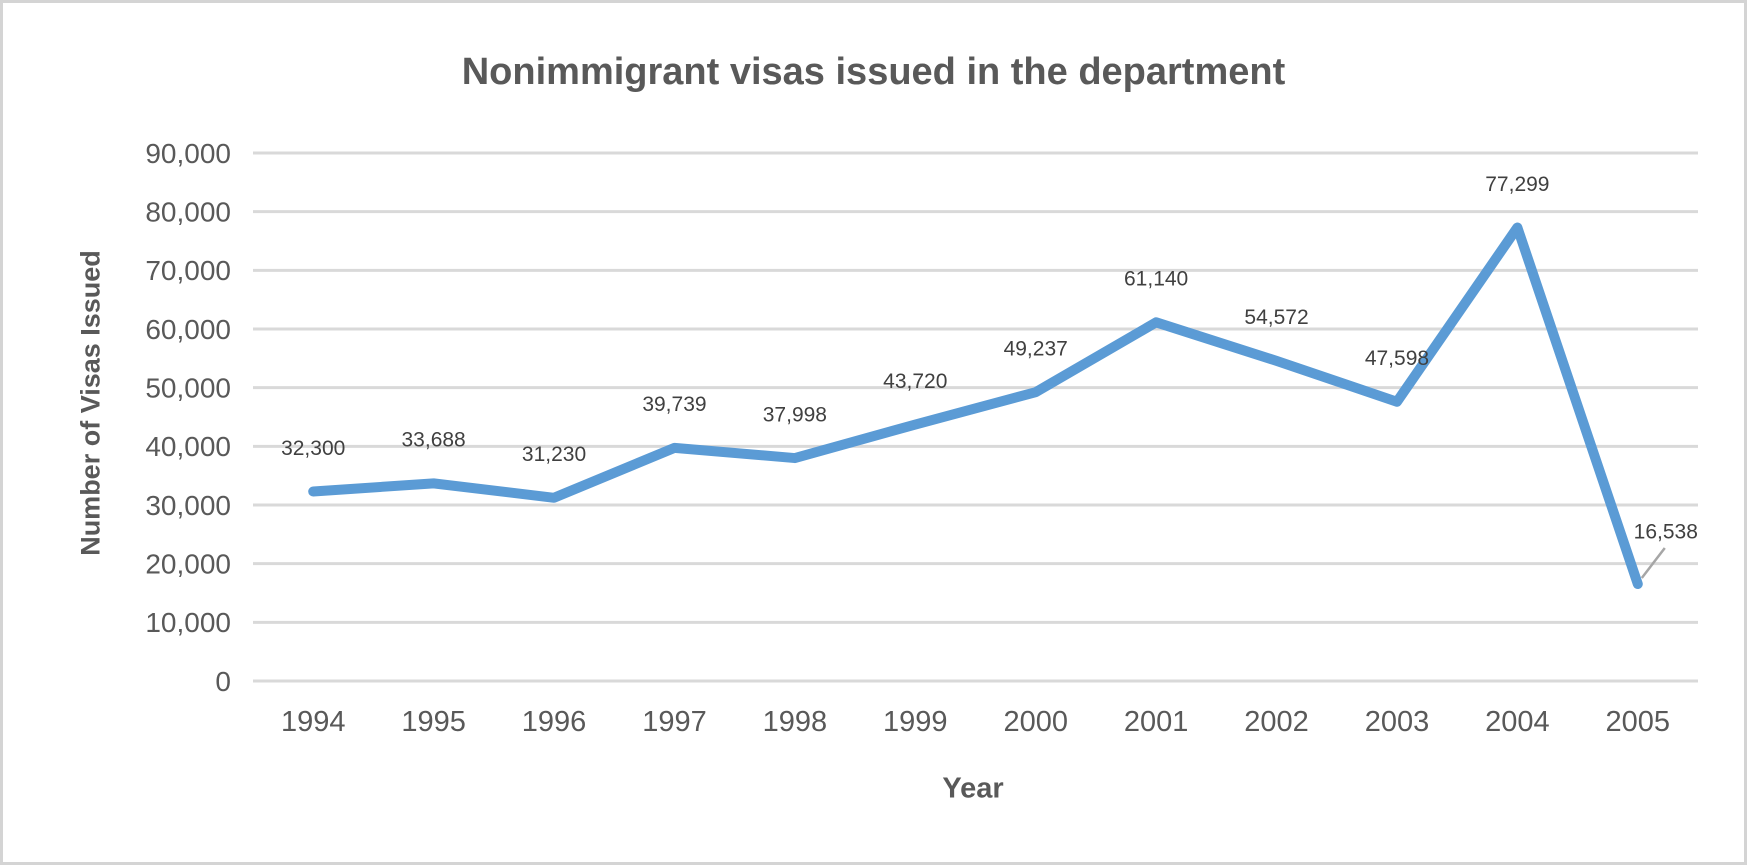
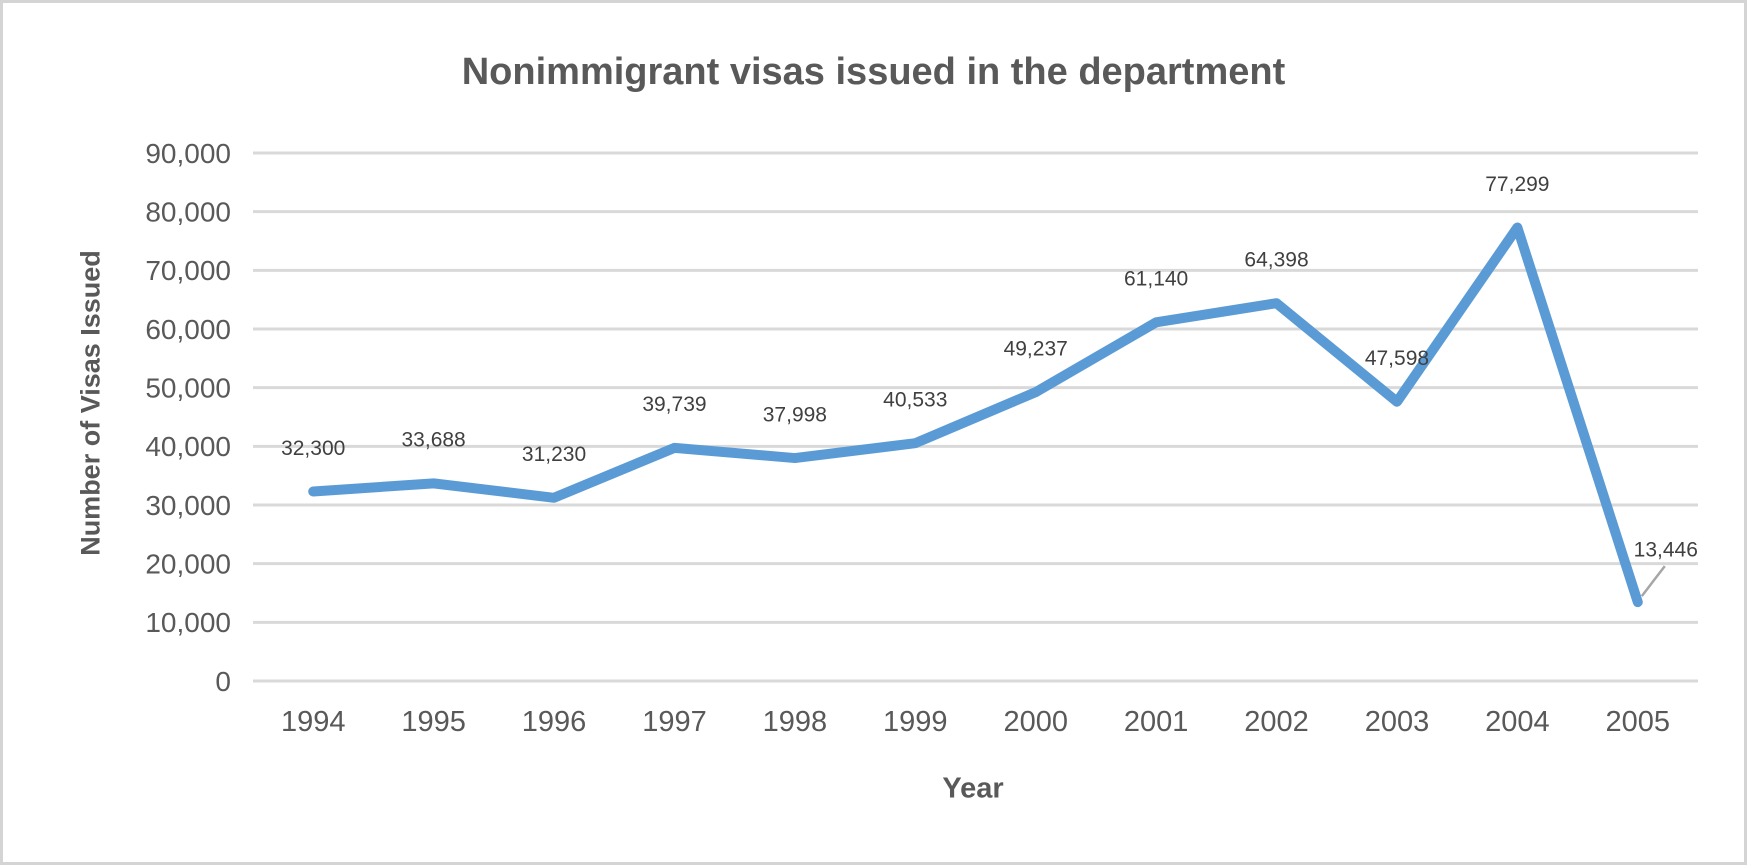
1999: 43,720 -> 40,533
2002: 54,572 -> 64,398
2005: 16,538 -> 13,446
